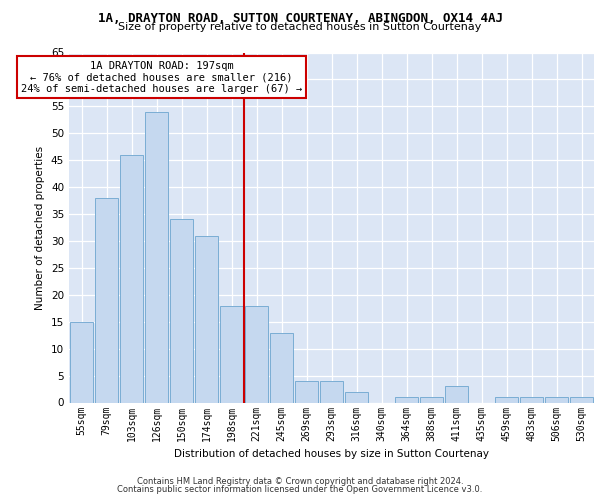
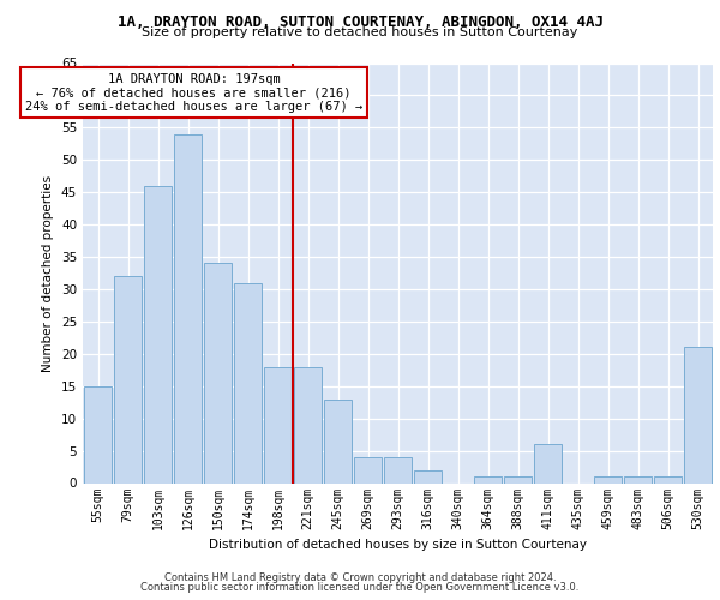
79sqm: 38 -> 32
411sqm: 3 -> 6
530sqm: 1 -> 21
